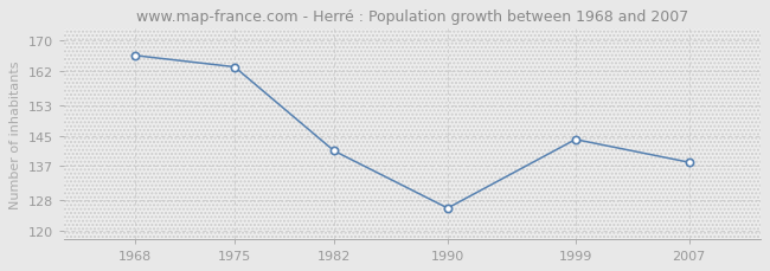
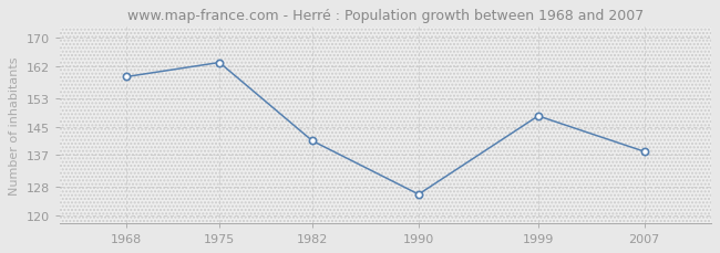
1968: 166 -> 159
1999: 144 -> 148
